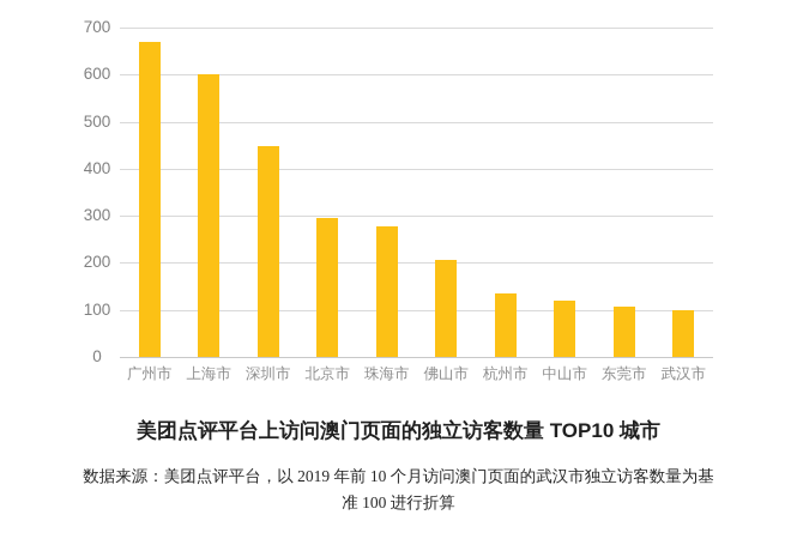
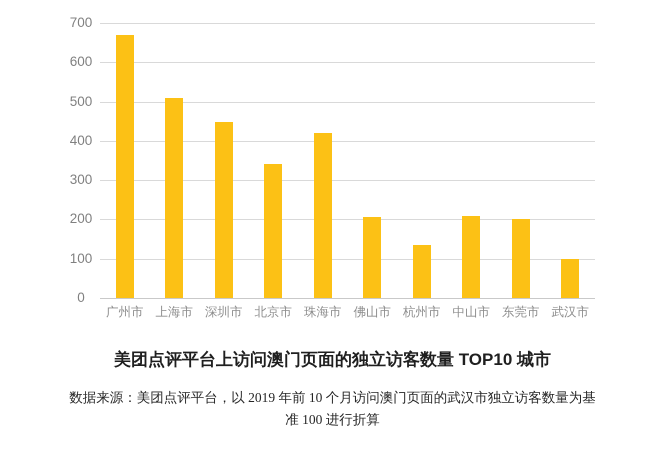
上海市: 600 -> 510
北京市: 300 -> 340
珠海市: 280 -> 420
中山市: 120 -> 210
东莞市: 110 -> 200
